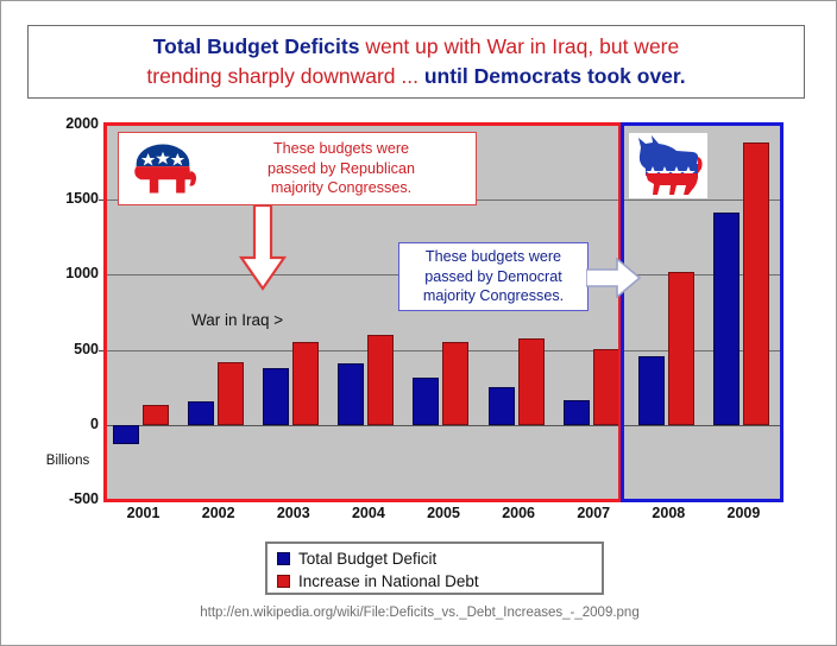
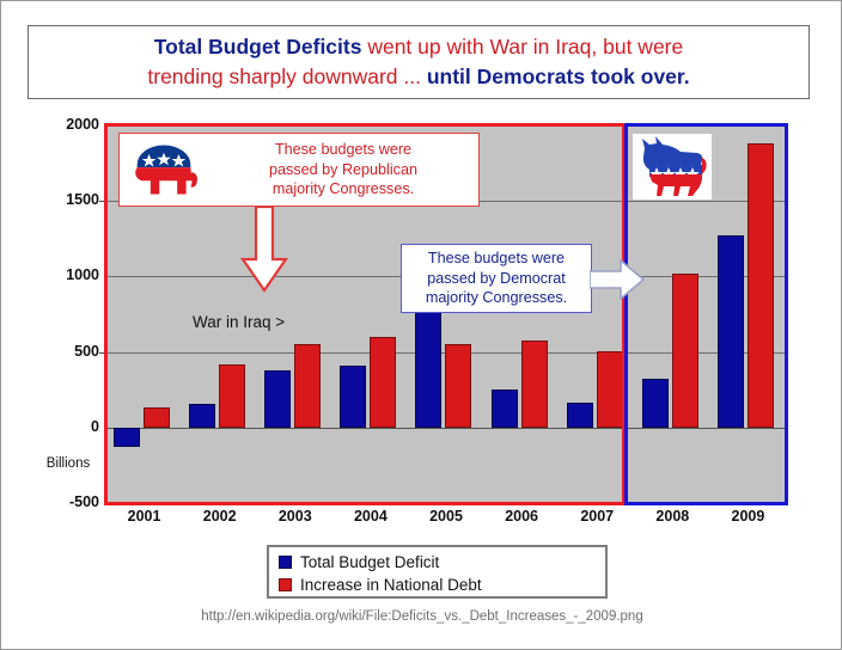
Total Budget Deficit/2005: 320 -> 1130
Total Budget Deficit/2008: 460 -> 320
Total Budget Deficit/2009: 1420 -> 1270
